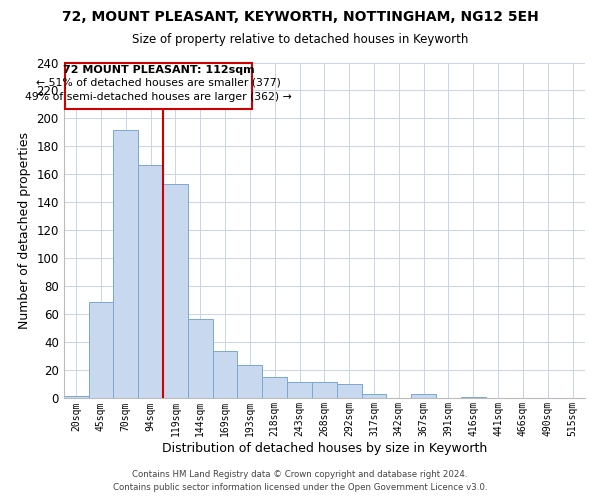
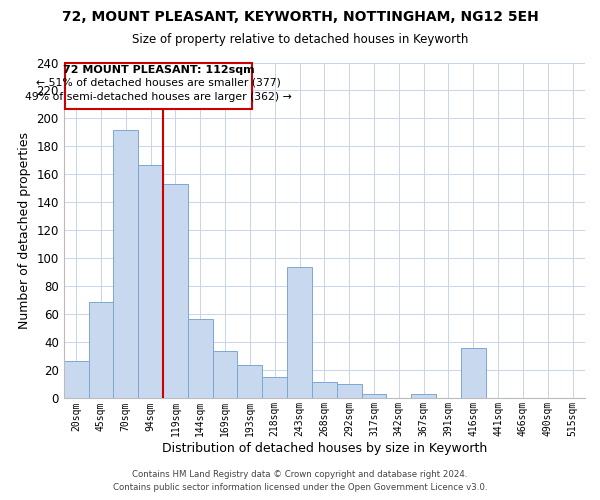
20sqm: 2 -> 27
243sqm: 12 -> 94
416sqm: 1 -> 36
